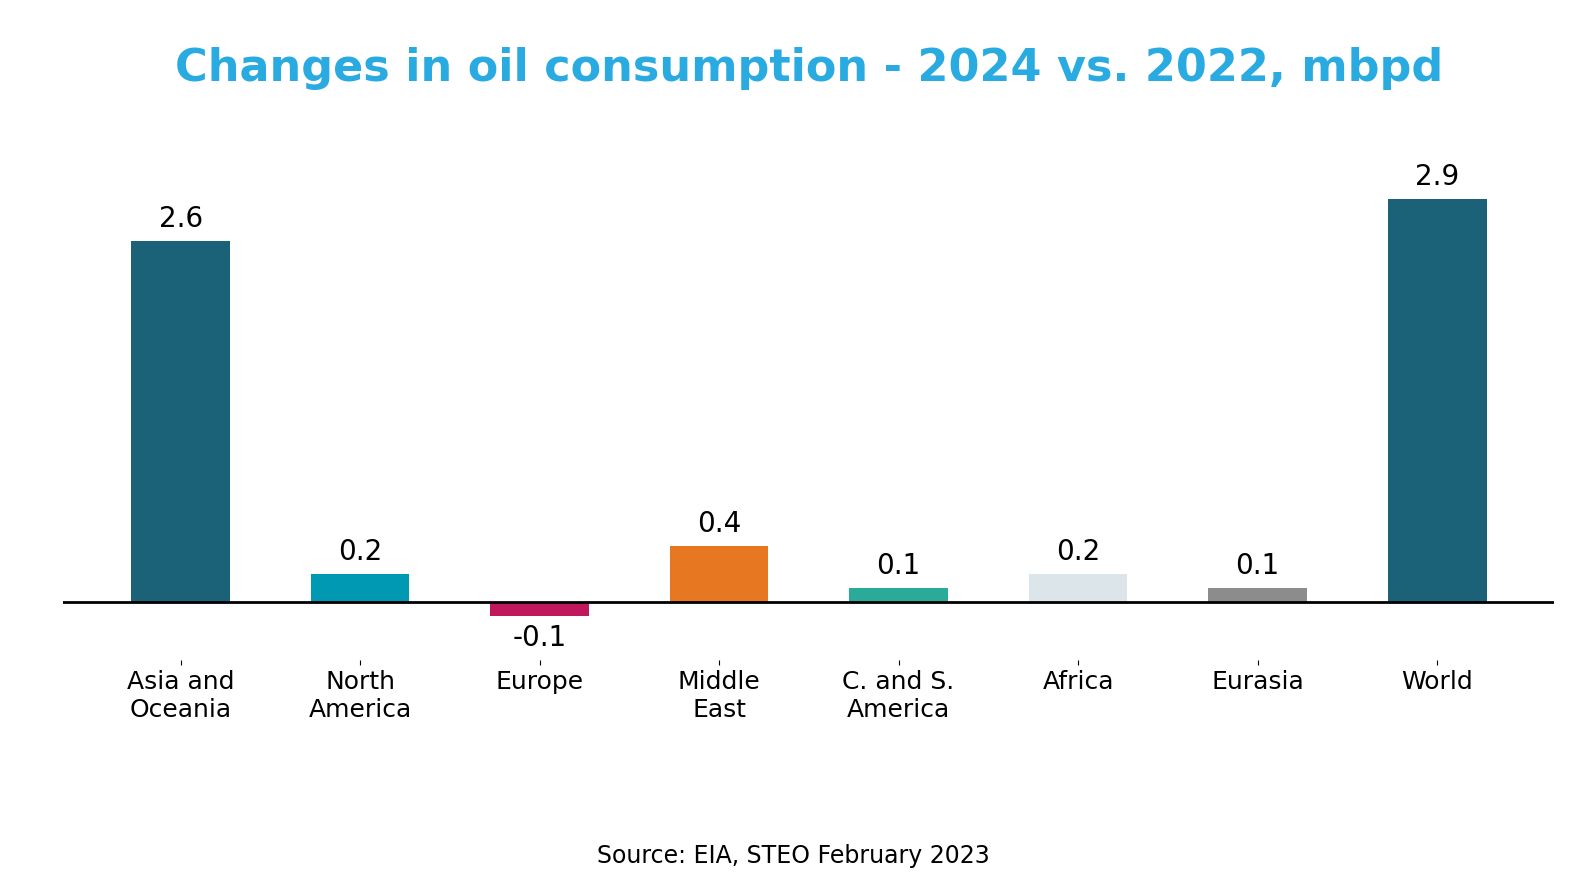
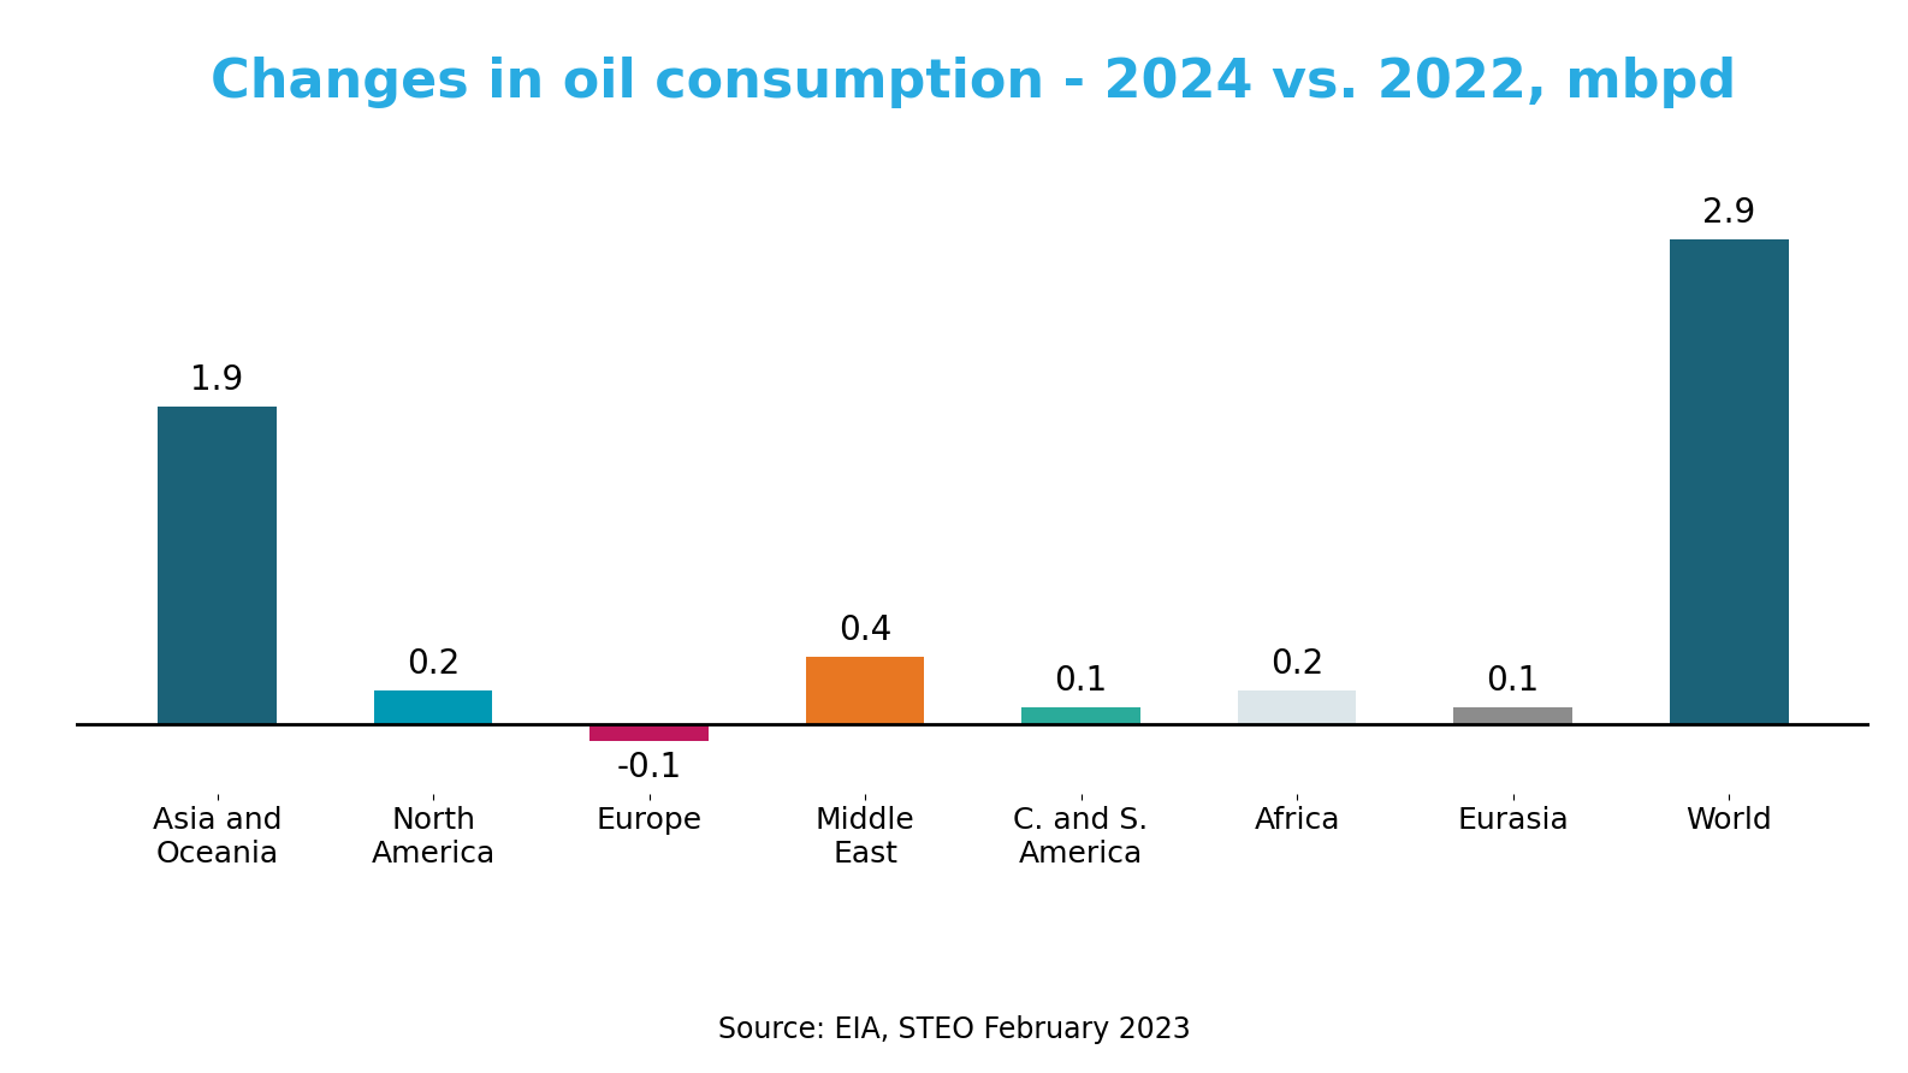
Asia and Oceania: 2.6 -> 1.9
